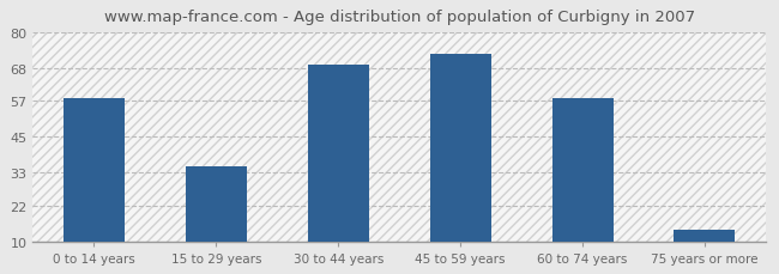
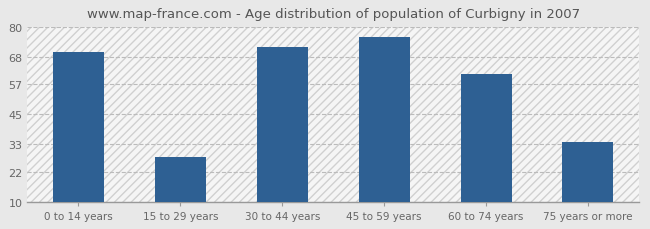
0 to 14 years: 58 -> 70
15 to 29 years: 35 -> 28
30 to 44 years: 69 -> 72
45 to 59 years: 73 -> 76
60 to 74 years: 58 -> 61
75 years or more: 14 -> 34
